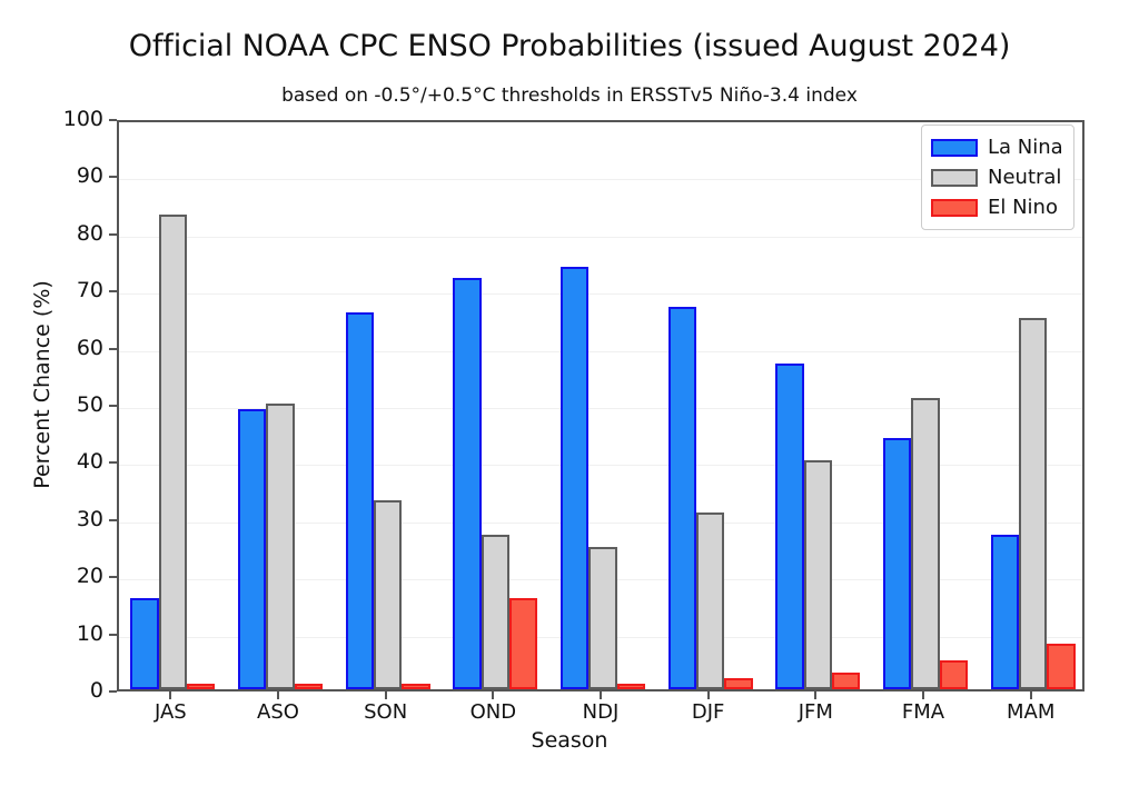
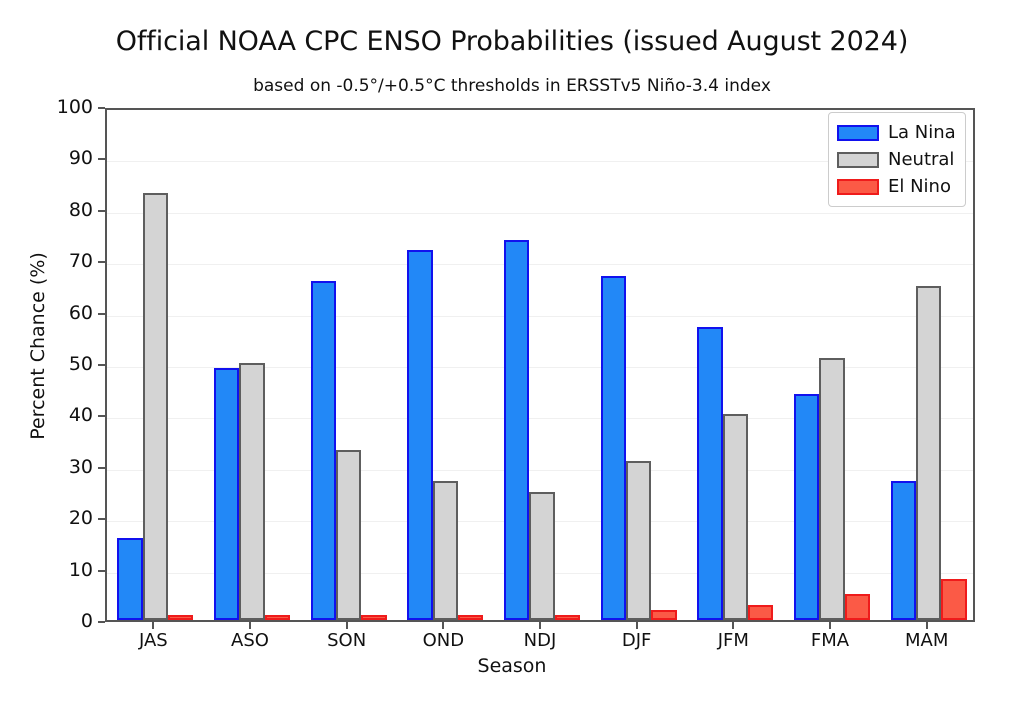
El Nino/OND: 16 -> 1
